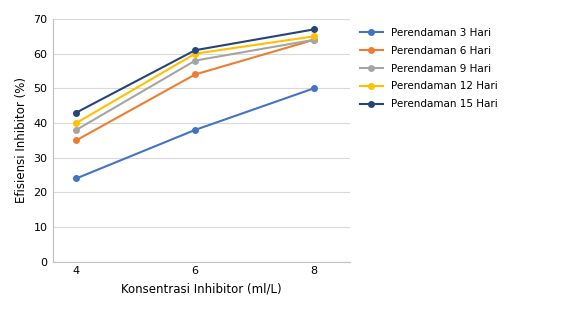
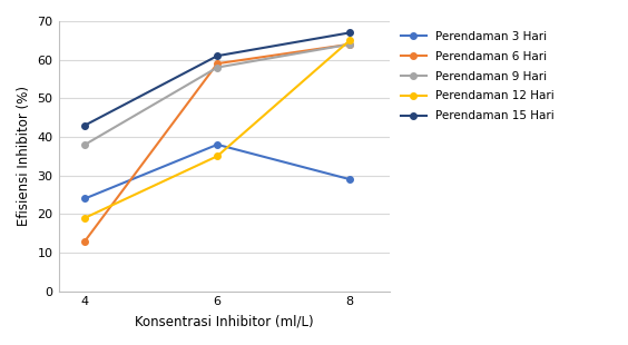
Perendaman 6 Hari/4: 35 -> 13
Perendaman 12 Hari/4: 40 -> 19
Perendaman 6 Hari/6: 54 -> 59
Perendaman 12 Hari/6: 60 -> 35
Perendaman 3 Hari/8: 50 -> 29
